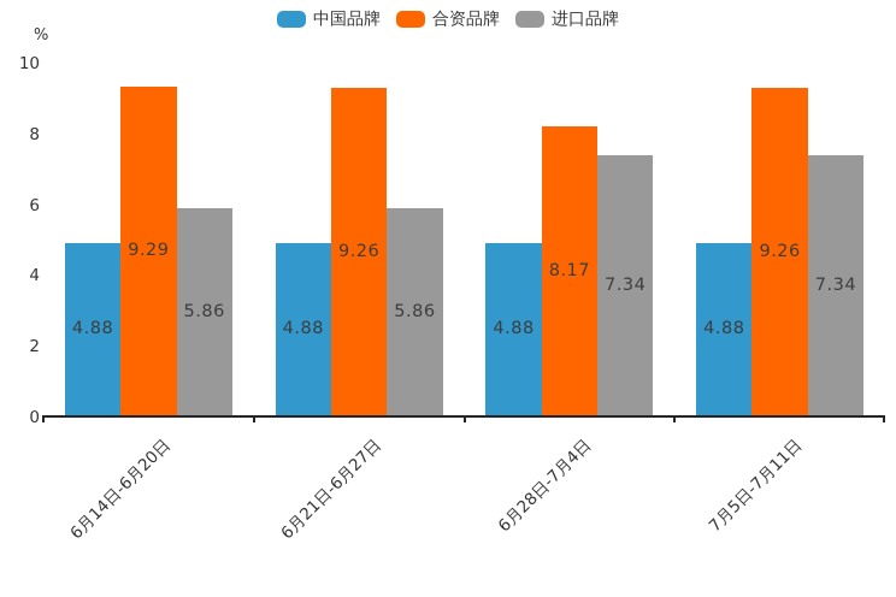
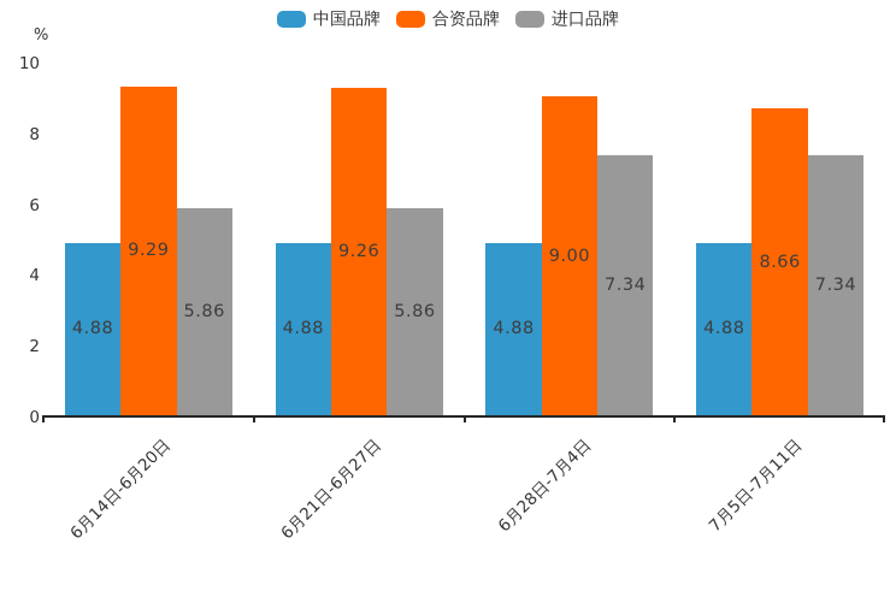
合资品牌/6月28日-7月4日: 8.17 -> 9.00
合资品牌/7月5日-7月11日: 9.26 -> 8.66
